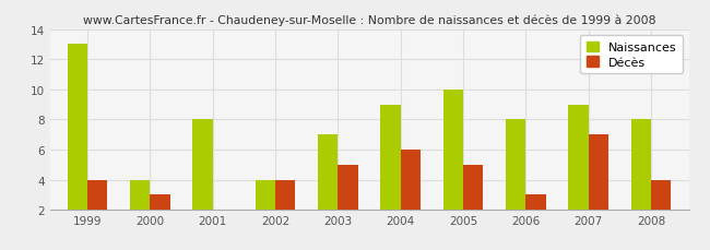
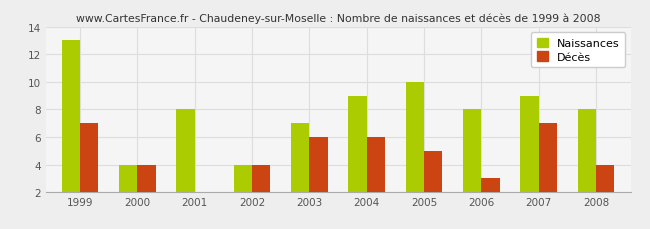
Décès/1999: 4 -> 7
Décès/2000: 3 -> 4
Décès/2003: 5 -> 6
